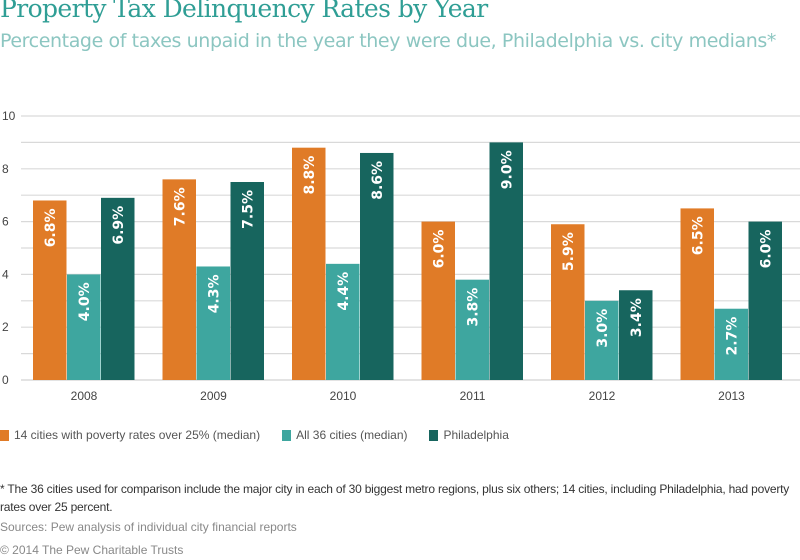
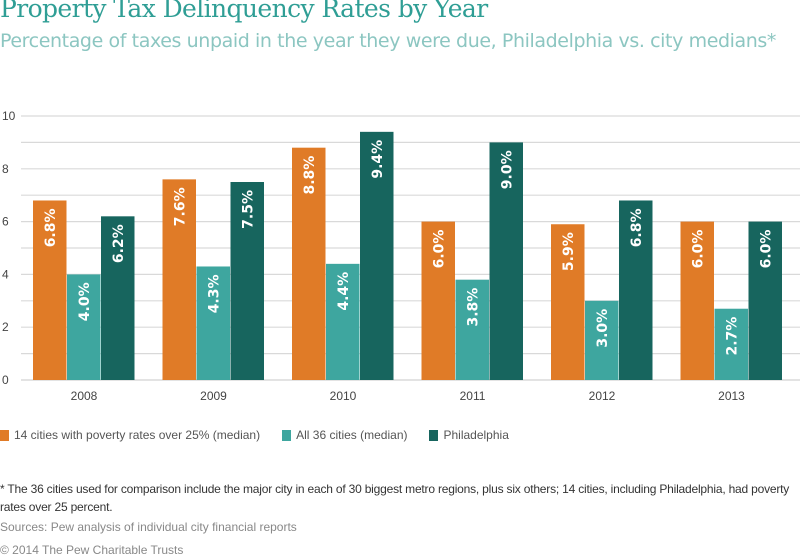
Philadelphia/2008: 6.9% -> 6.2%
Philadelphia/2010: 8.6% -> 9.4%
Philadelphia/2012: 3.4% -> 6.8%
14 cities with poverty rates over 25% (median)/2013: 6.5% -> 6.0%
